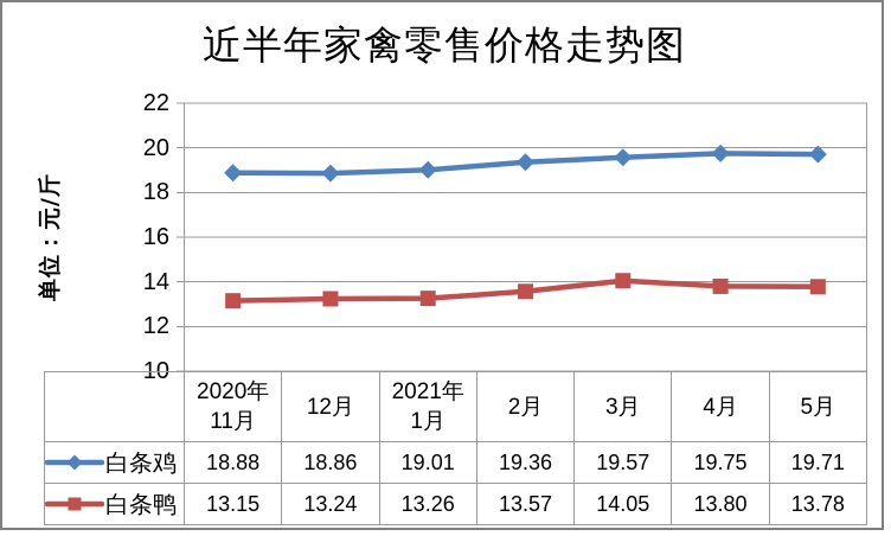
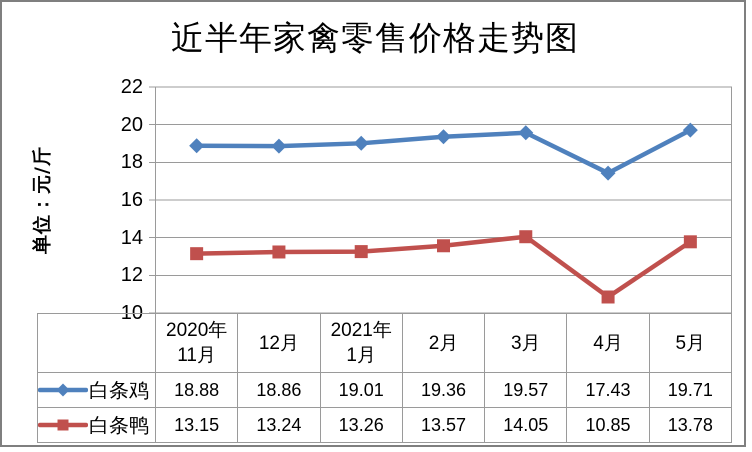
白条鸡/4月: 19.75 -> 17.43
白条鸭/4月: 13.80 -> 10.85
